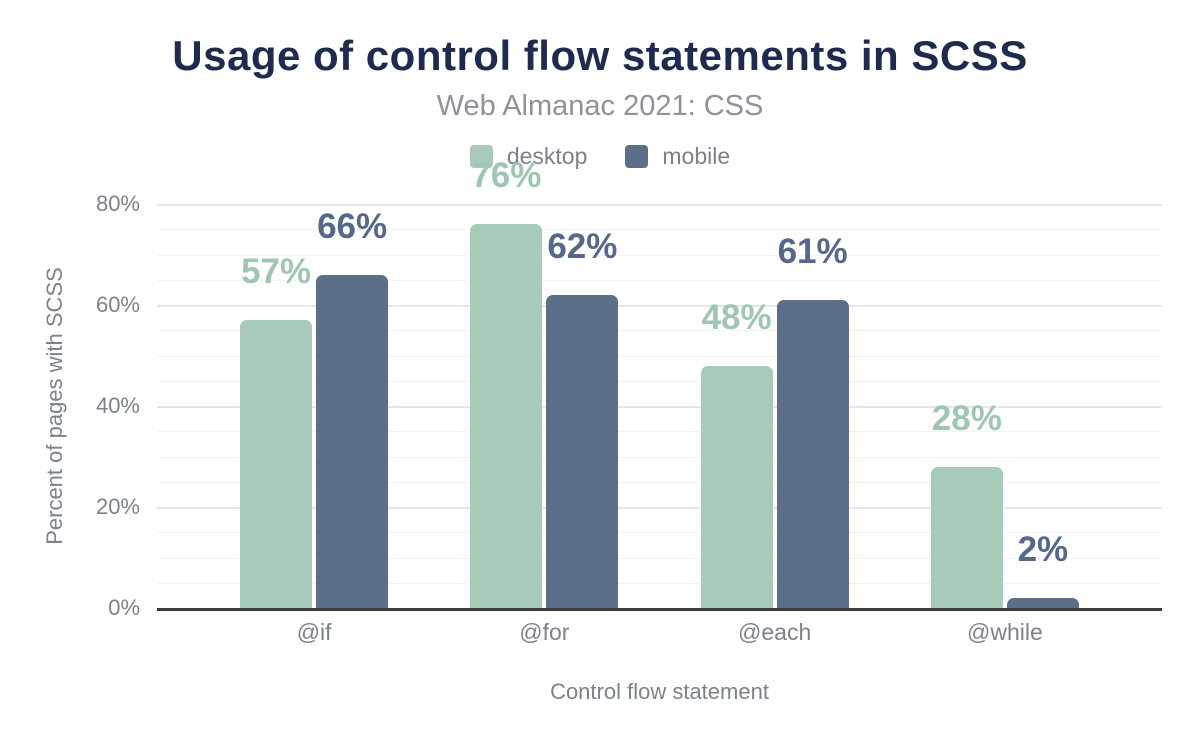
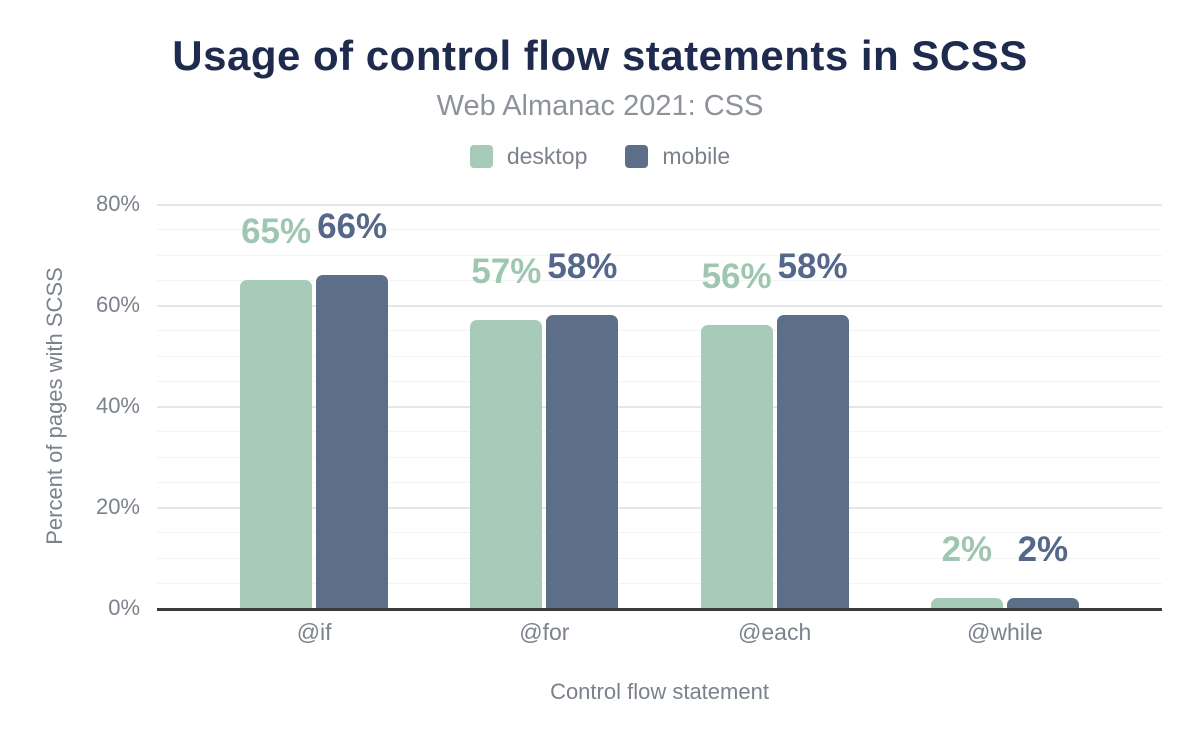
desktop/@if: 57% -> 65%
desktop/@for: 76% -> 57%
mobile/@for: 62% -> 58%
desktop/@each: 48% -> 56%
mobile/@each: 61% -> 58%
desktop/@while: 28% -> 2%
